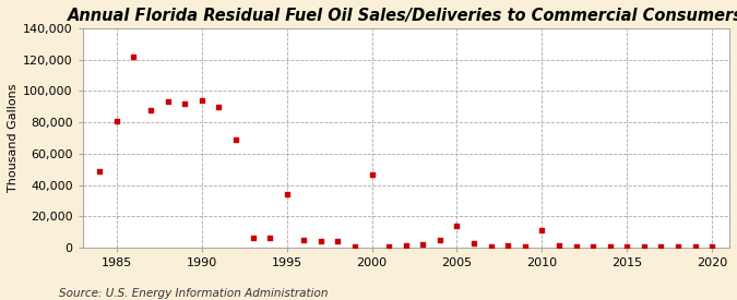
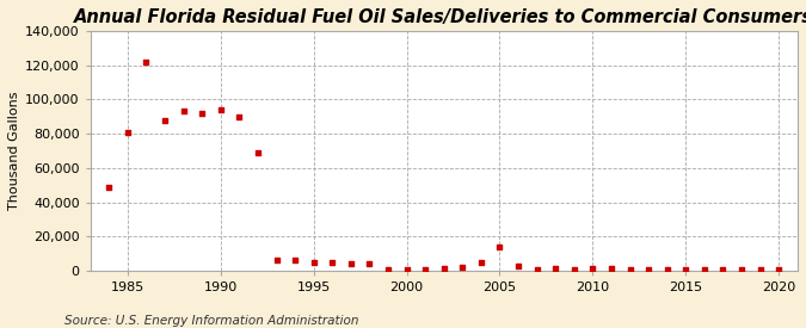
1995: 34,000 -> 5,000
2000: 47,000 -> 1,000
2010: 11,000 -> 2,000
